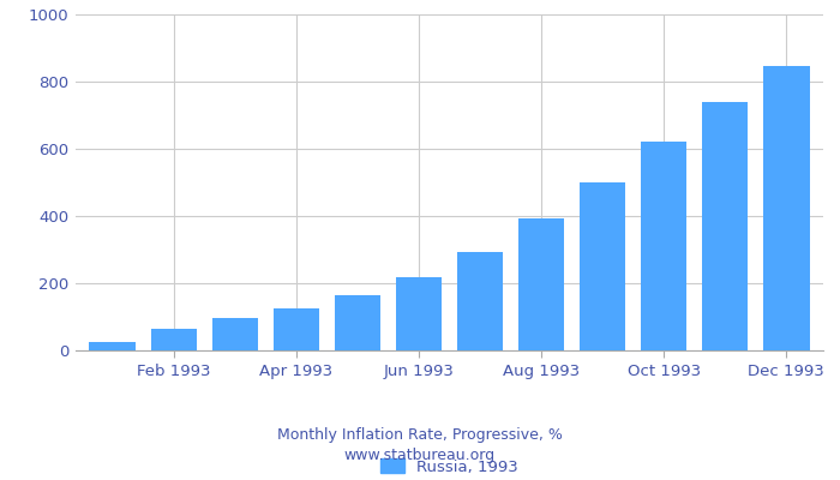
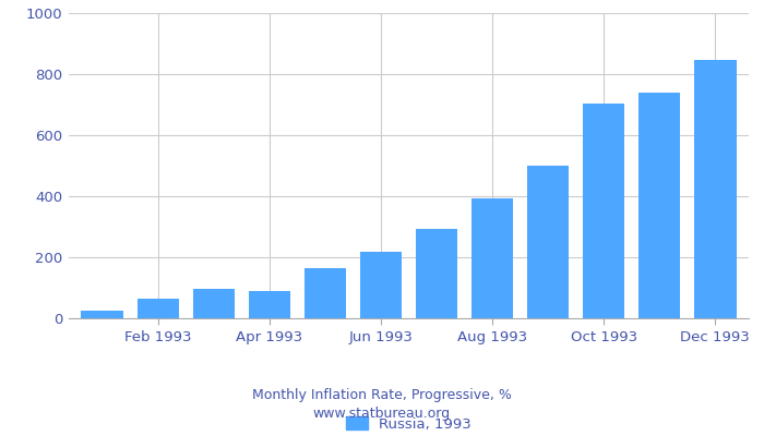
Apr 1993: 125 -> 90
Oct 1993: 620 -> 705
